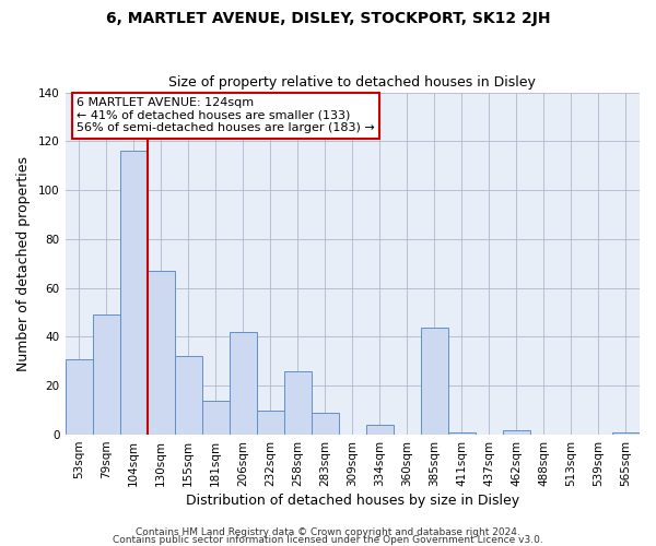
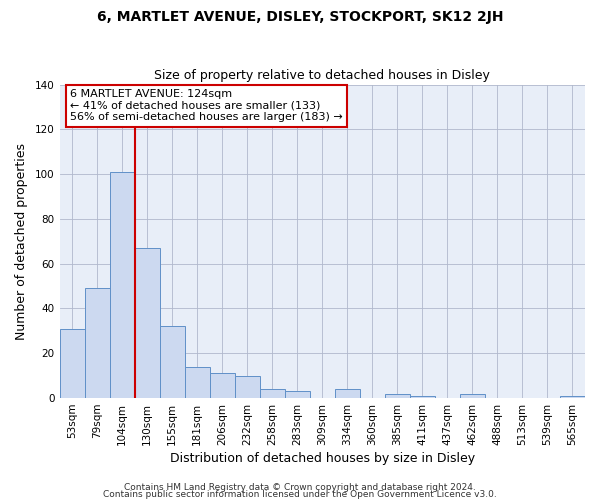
104sqm: 116 -> 101
206sqm: 42 -> 11
258sqm: 26 -> 4
283sqm: 9 -> 3
385sqm: 44 -> 2
